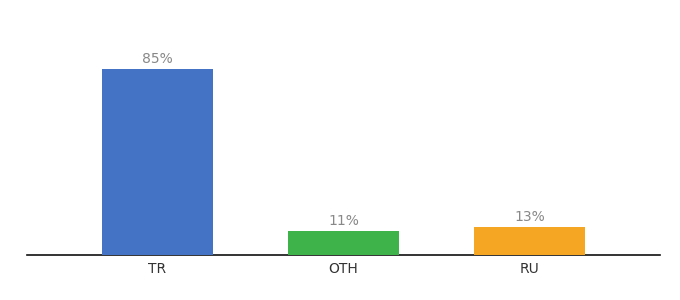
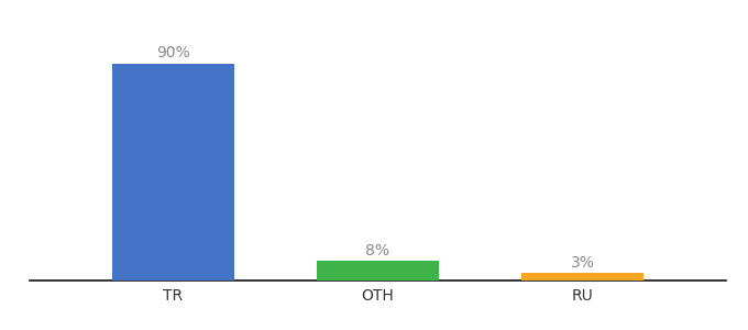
TR: 85% -> 90%
OTH: 11% -> 8%
RU: 13% -> 3%
